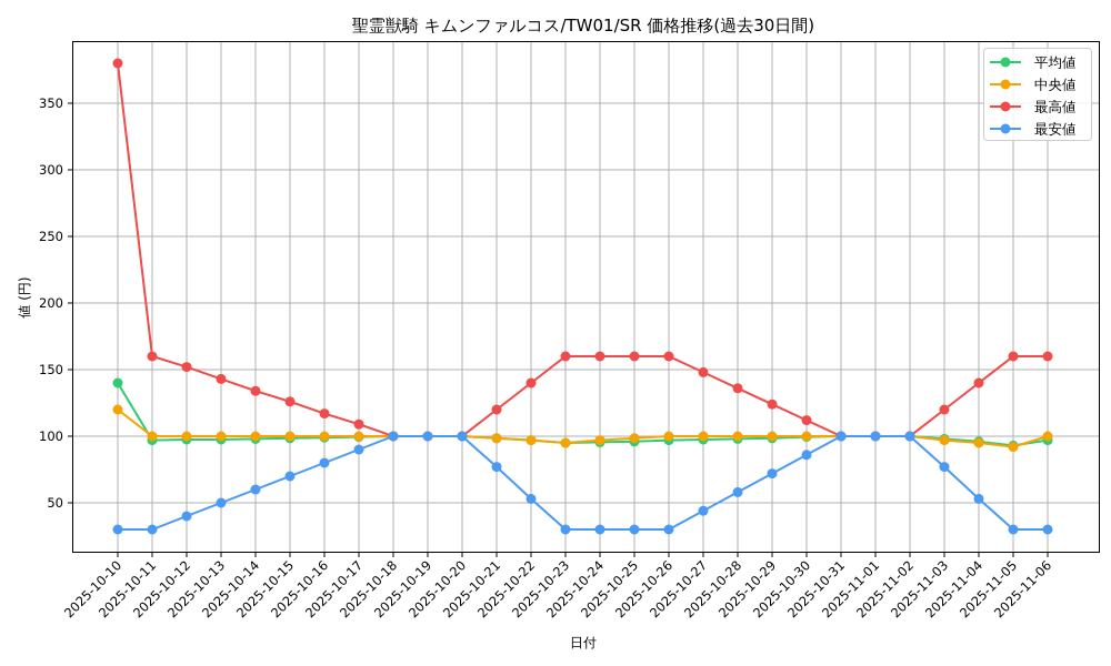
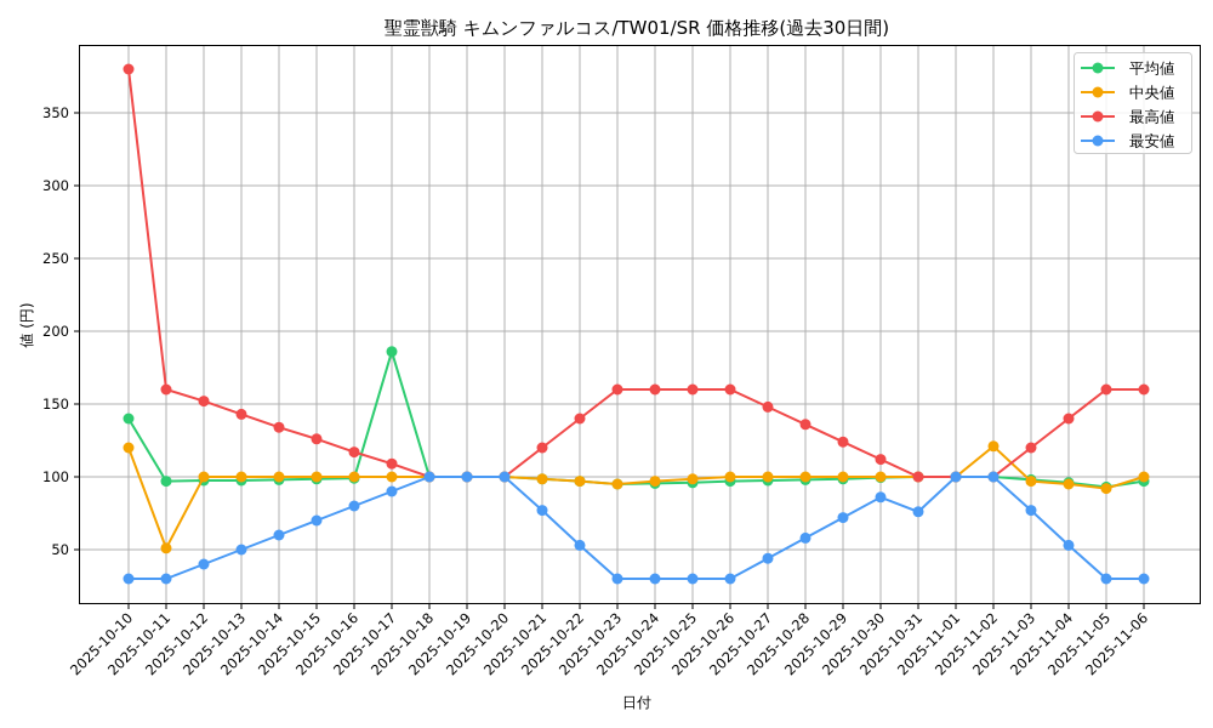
中央値/2025-10-11: 100 -> 51
平均値/2025-10-17: 100 -> 186
最安値/2025-10-31: 100 -> 76
中央値/2025-11-02: 100 -> 121
